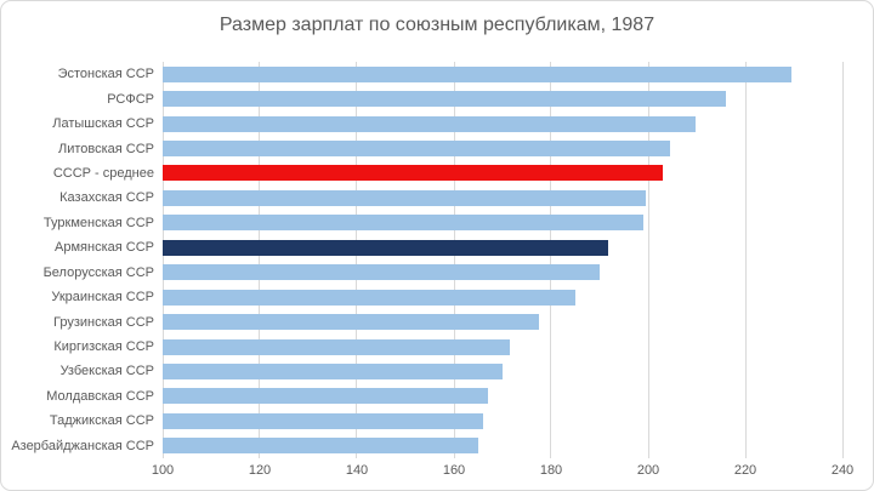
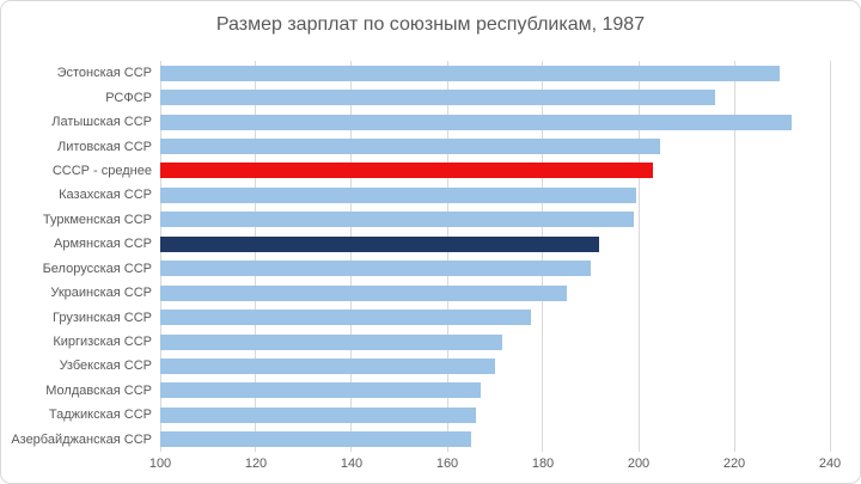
Латышская ССР: 210 -> 232
